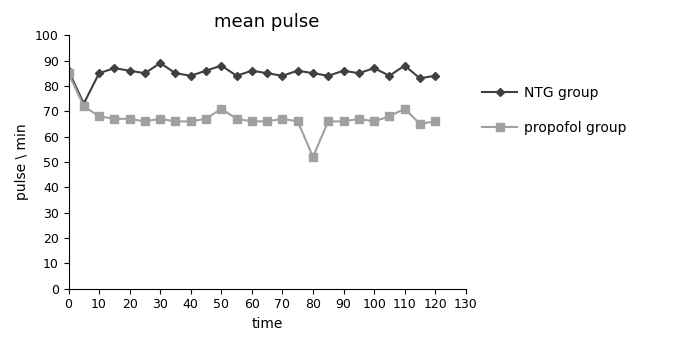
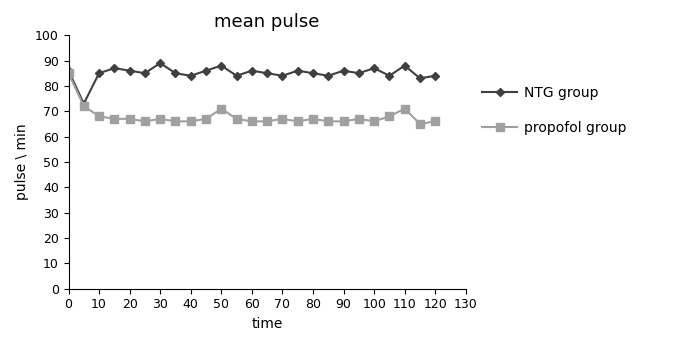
propofol group/80: 52 -> 67
